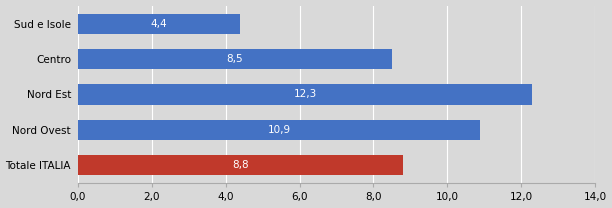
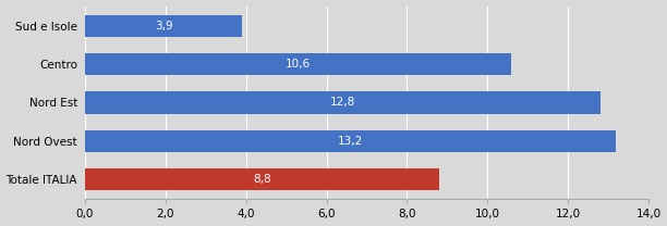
Sud e Isole: 4,4 -> 3,9
Centro: 8,5 -> 10,6
Nord Est: 12,3 -> 12,8
Nord Ovest: 10,9 -> 13,2
